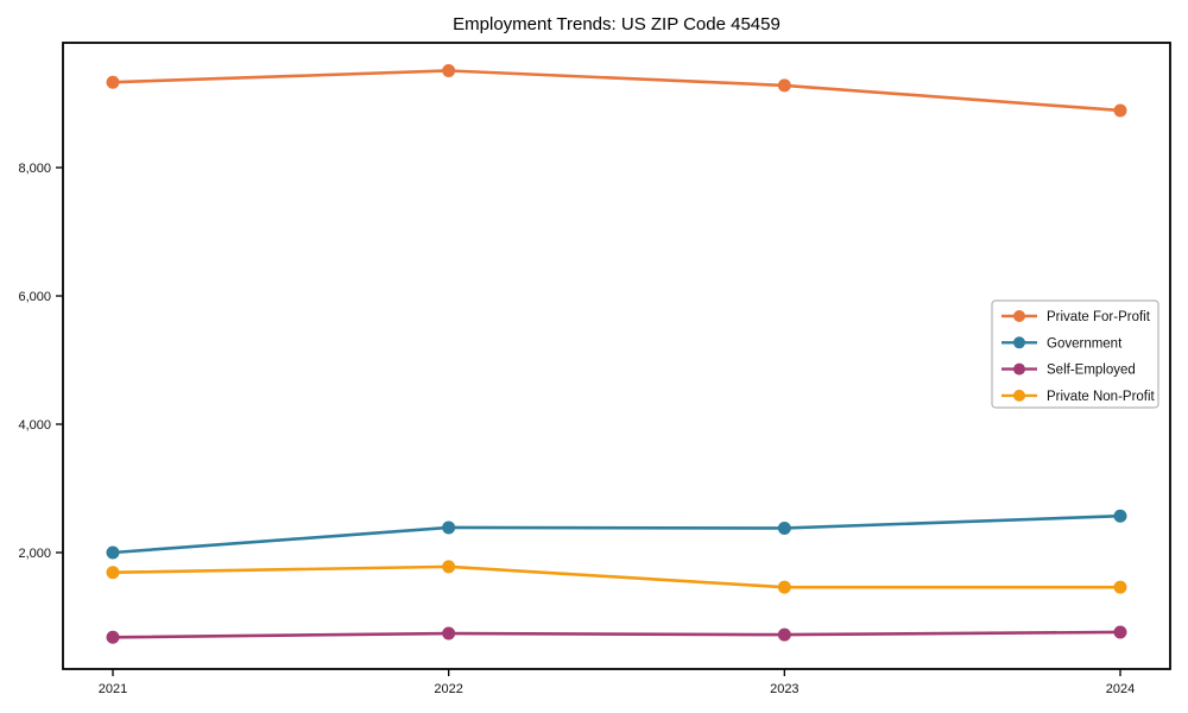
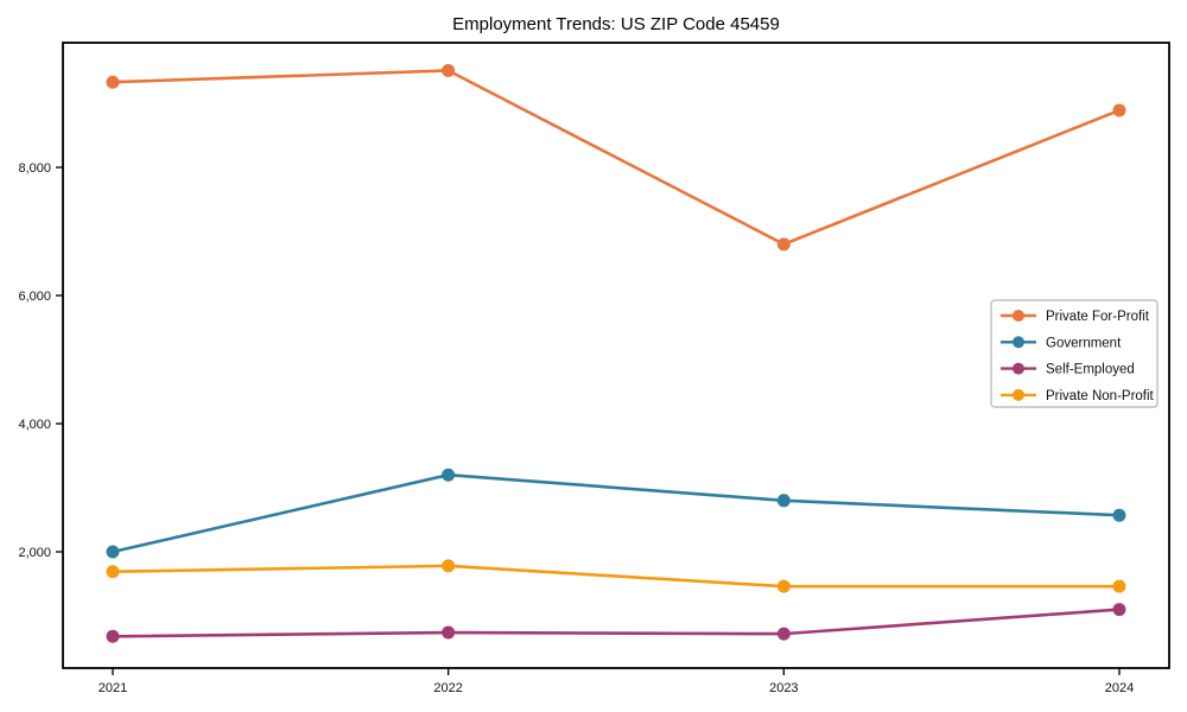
Government/2022: 2400 -> 3200
Private For-Profit/2023: 9300 -> 6800
Government/2023: 2400 -> 2800
Self-Employed/2024: 800 -> 1100
